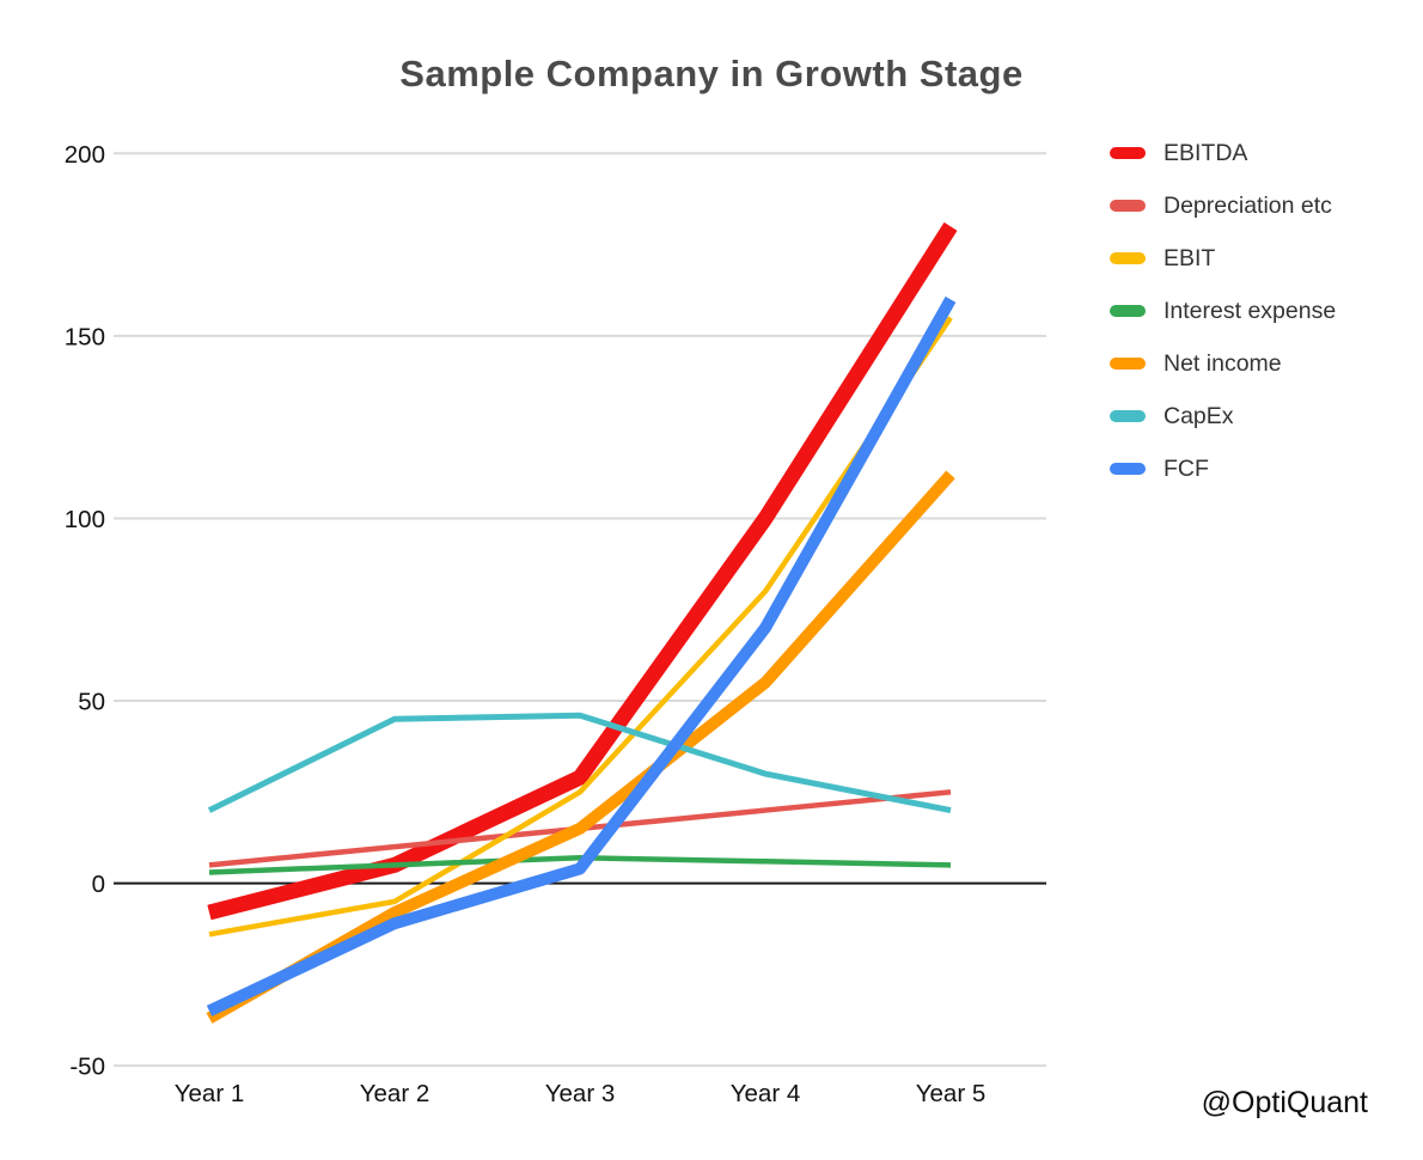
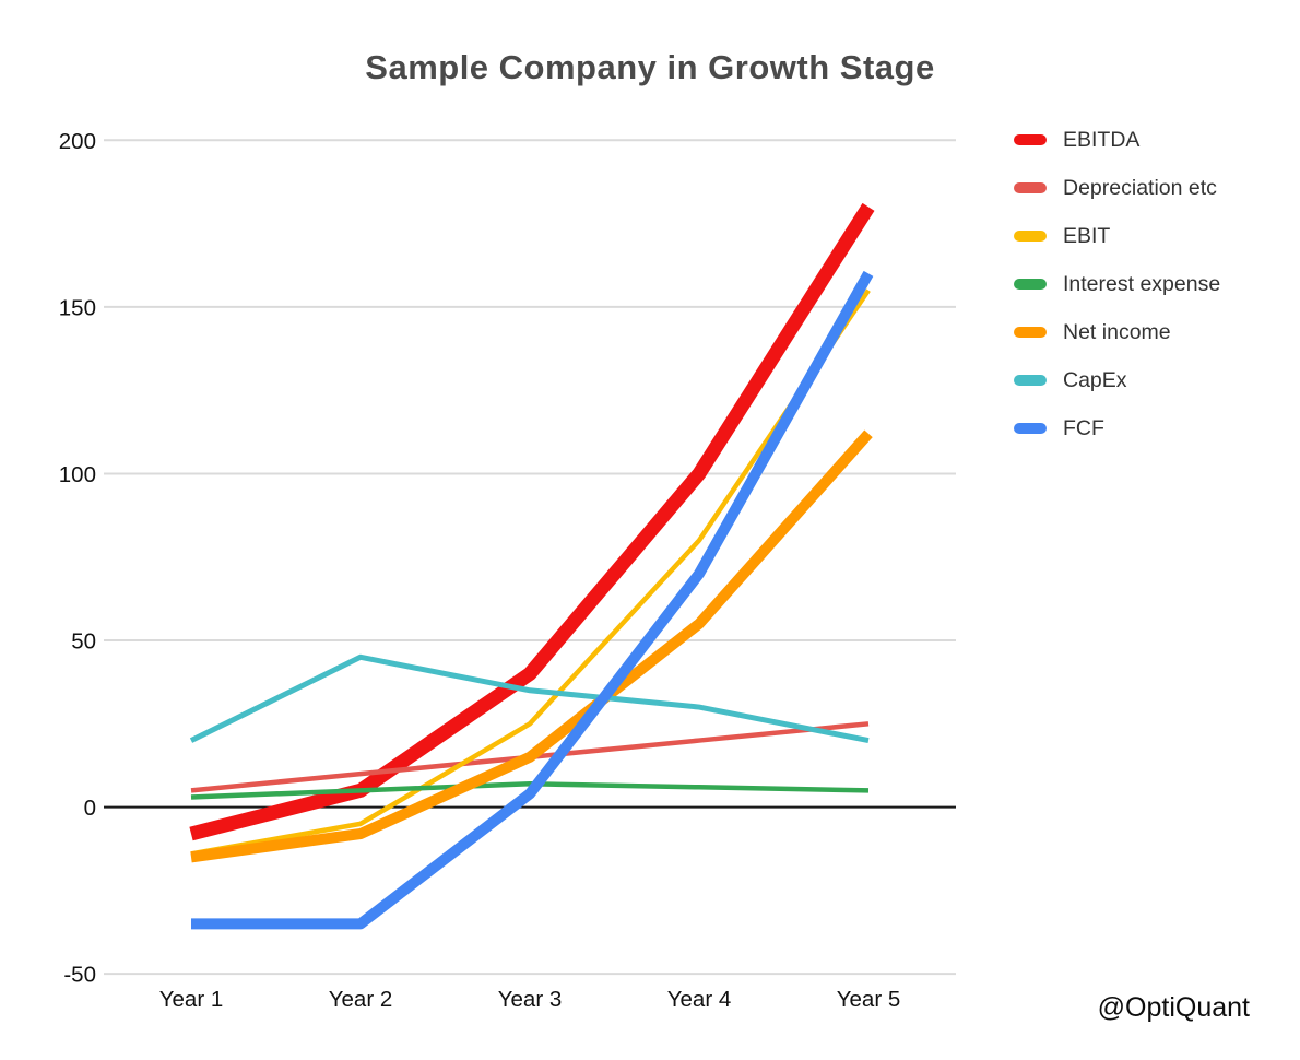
Net income/Year 1: -37 -> -15
FCF/Year 2: -11 -> -35
EBITDA/Year 3: 29 -> 40
CapEx/Year 3: 46 -> 35
